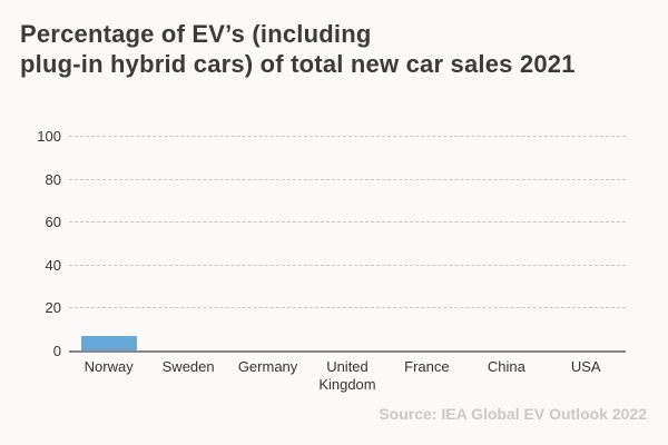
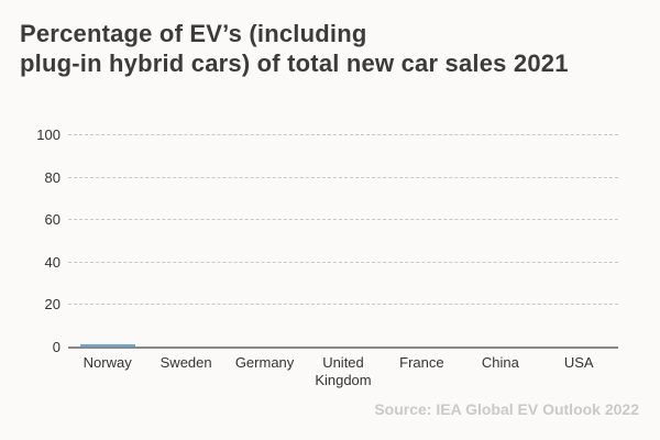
Norway: 7 -> 1
